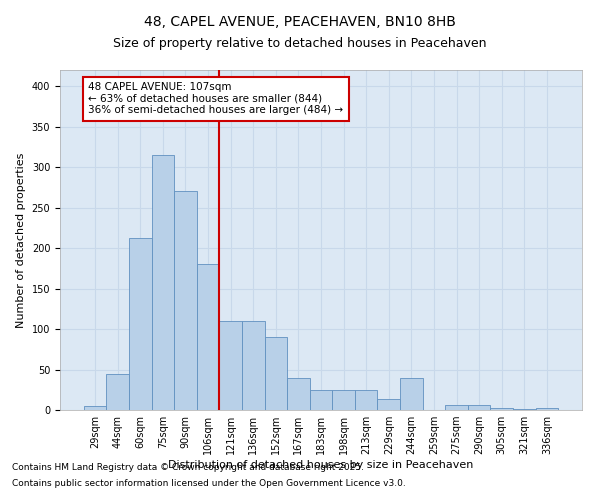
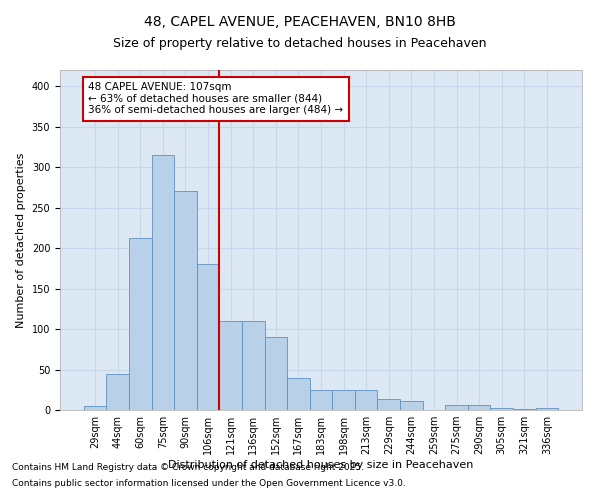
244sqm: 40 -> 11
